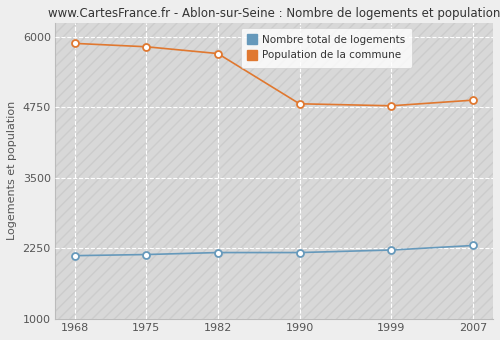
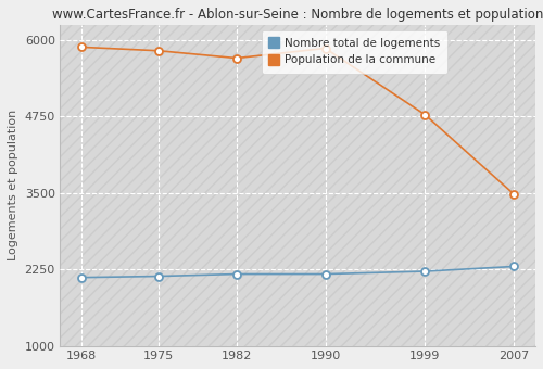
Population de la commune/1990: 4810 -> 5860
Population de la commune/2007: 4880 -> 3480
